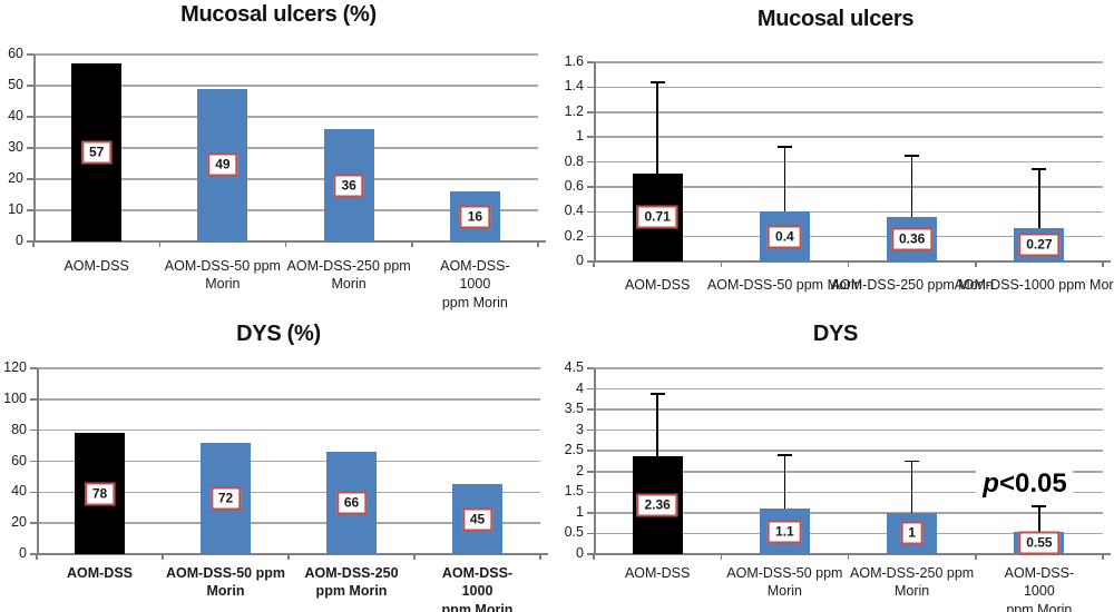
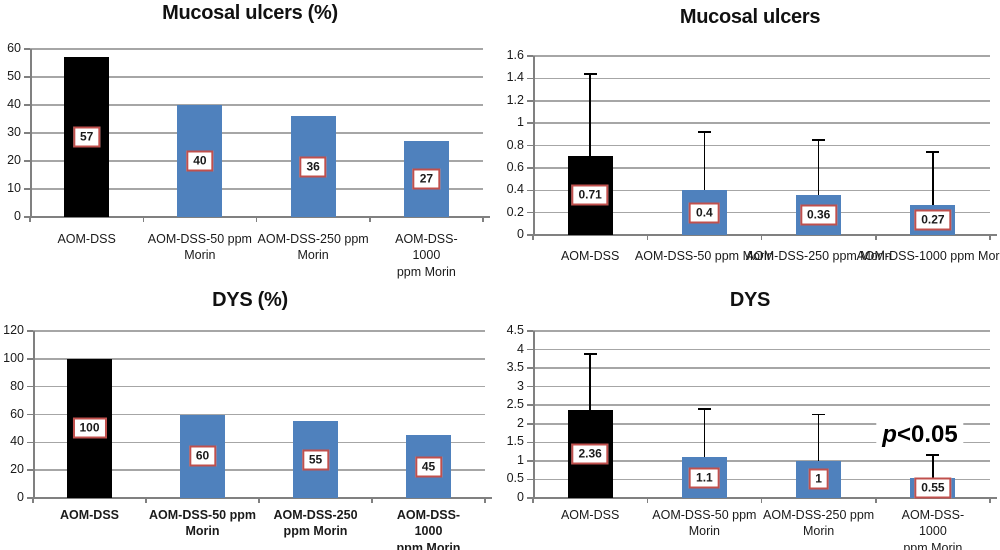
Mucosal ulcers (%)/AOM-DSS-50 ppm Morin: 49 -> 40
Mucosal ulcers (%)/AOM-DSS-1000 ppm Morin: 16 -> 27
DYS (%)/AOM-DSS: 78 -> 100
DYS (%)/AOM-DSS-50 ppm Morin: 72 -> 60
DYS (%)/AOM-DSS-250 ppm Morin: 66 -> 55
